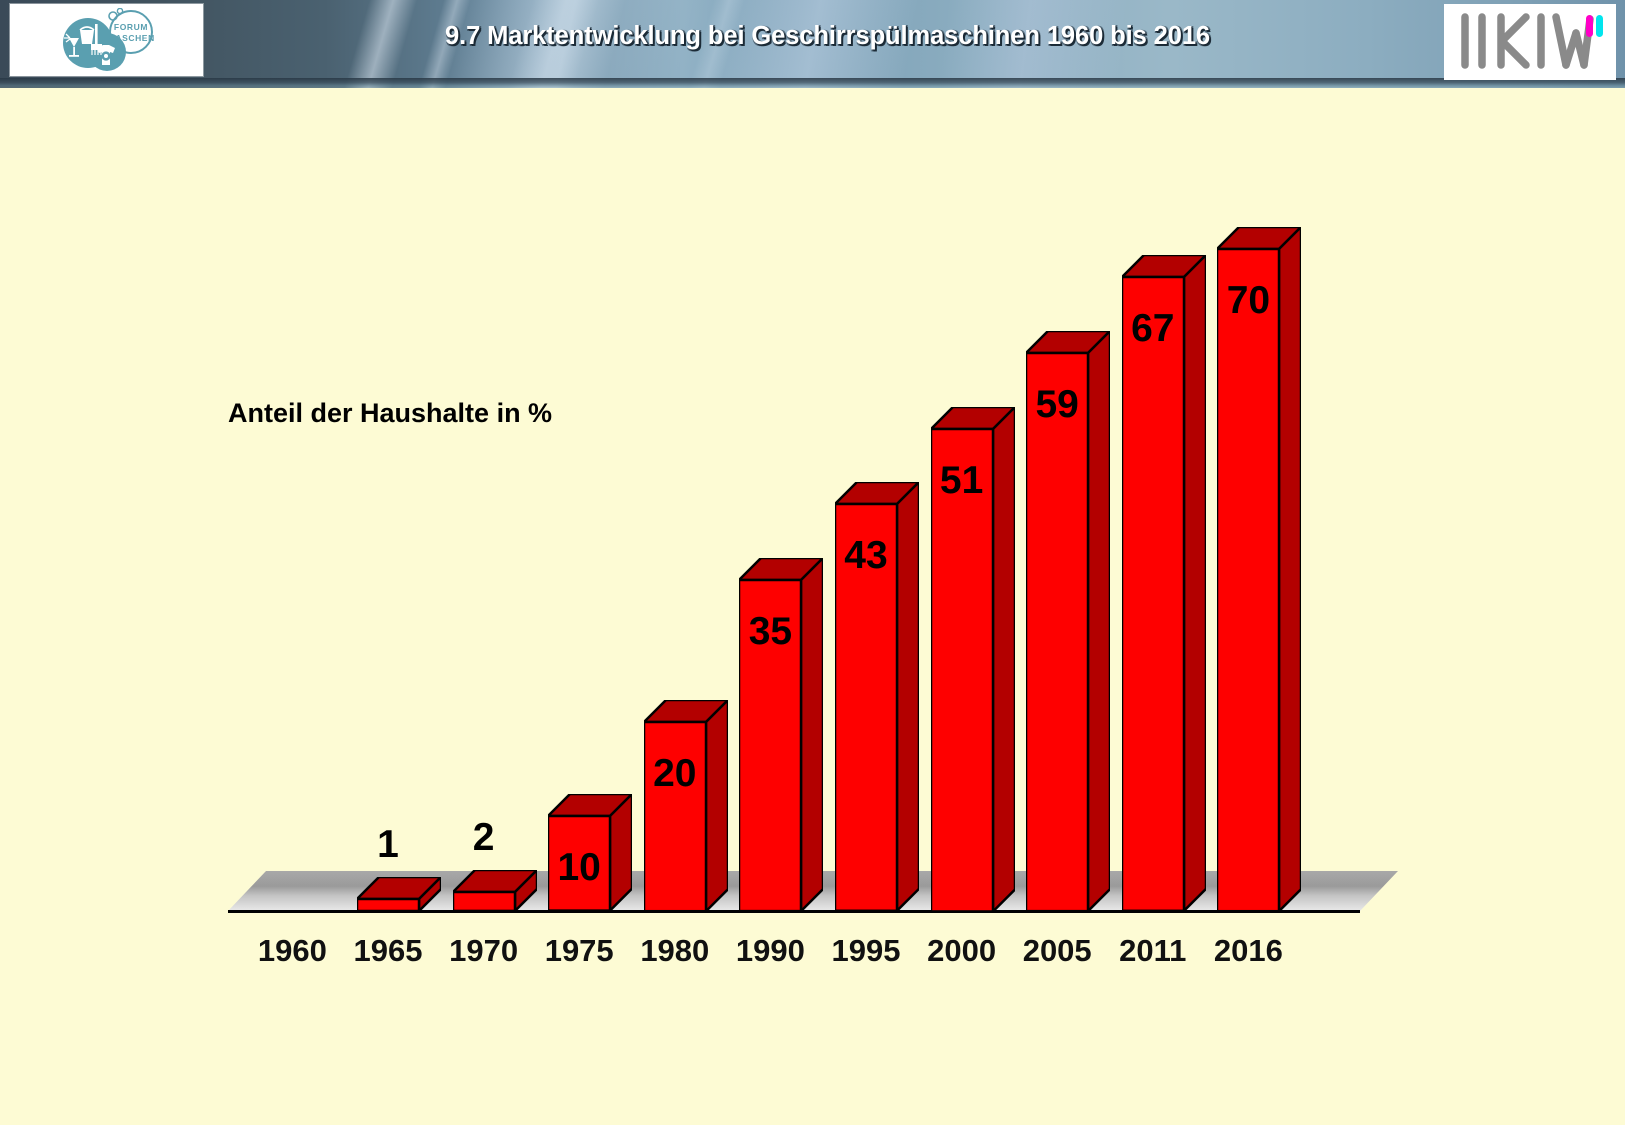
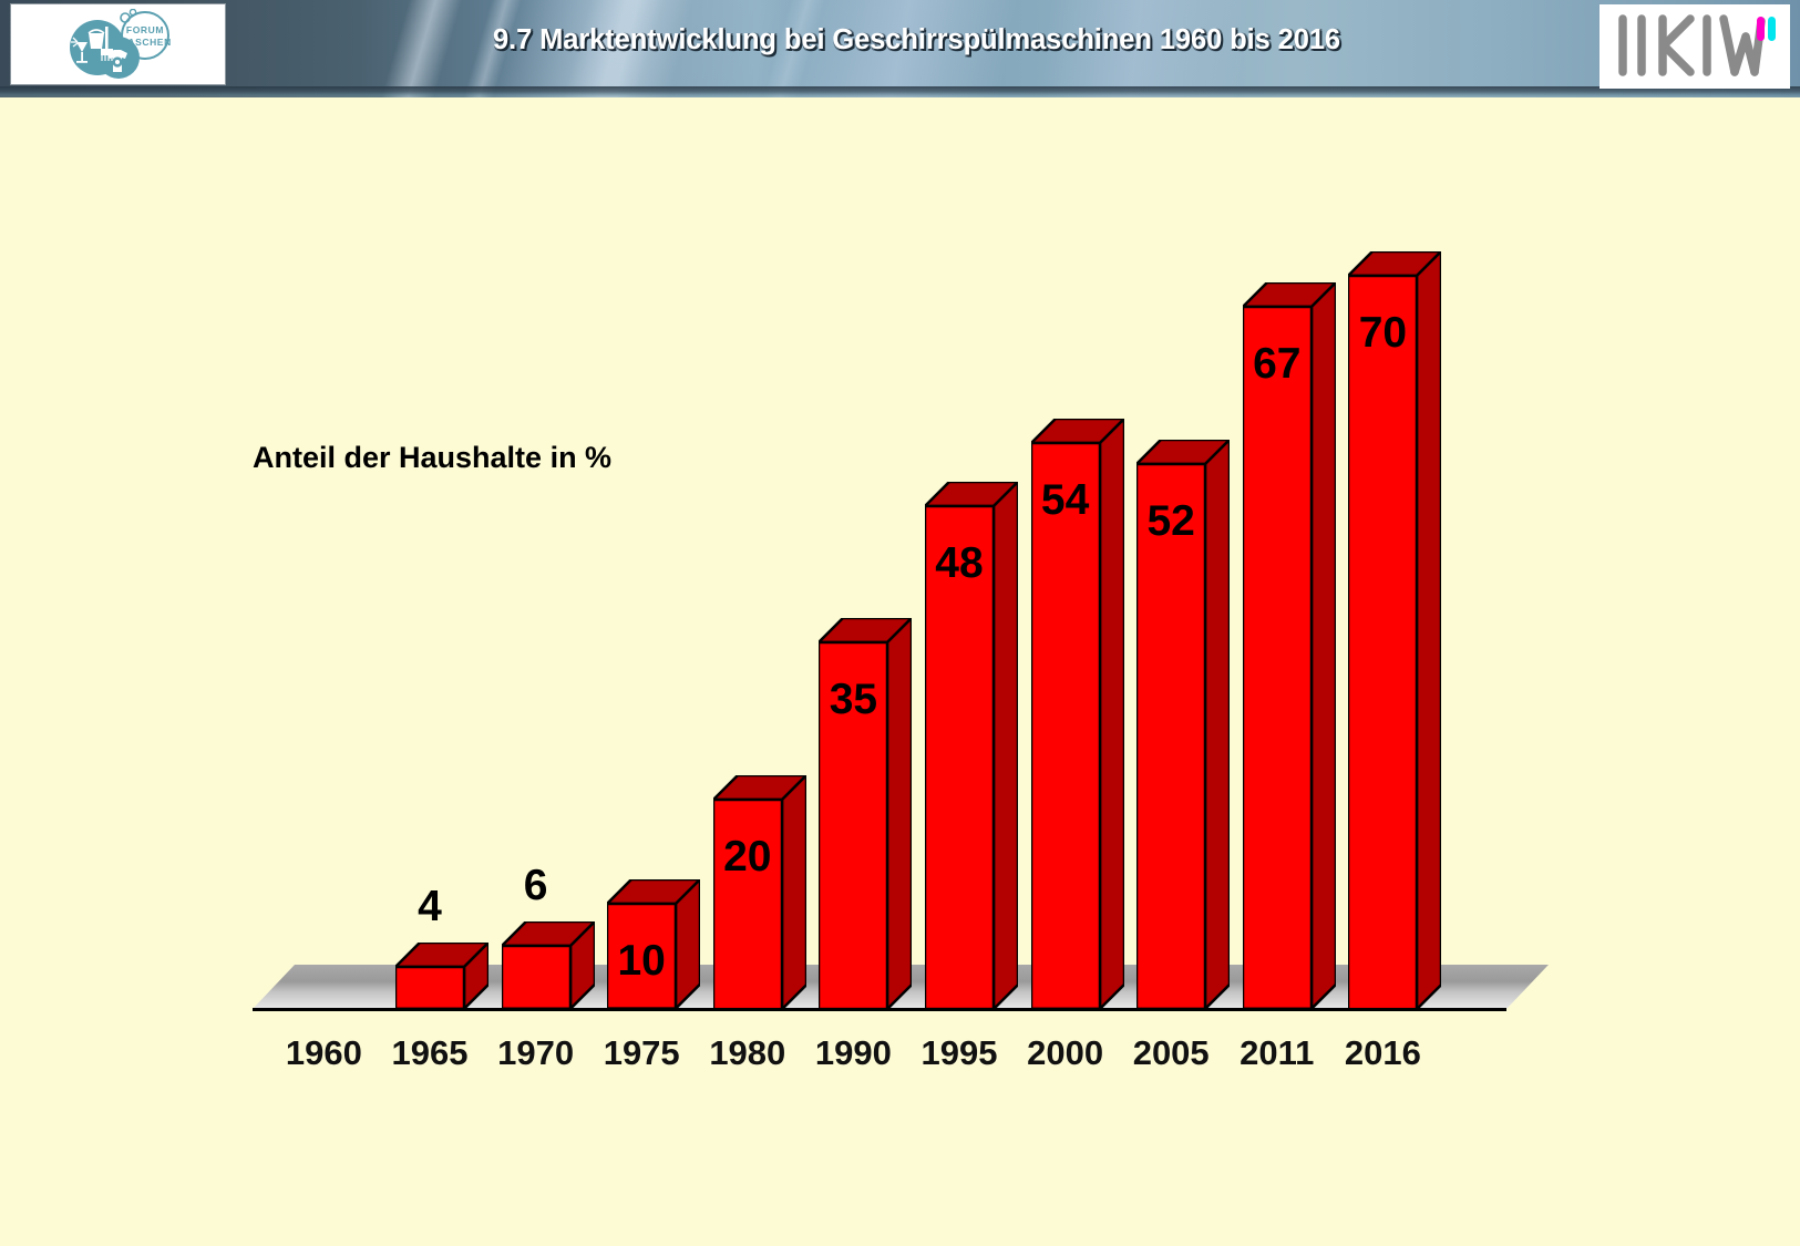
1965: 1 -> 4
1970: 2 -> 6
1995: 43 -> 48
2000: 51 -> 54
2005: 59 -> 52
